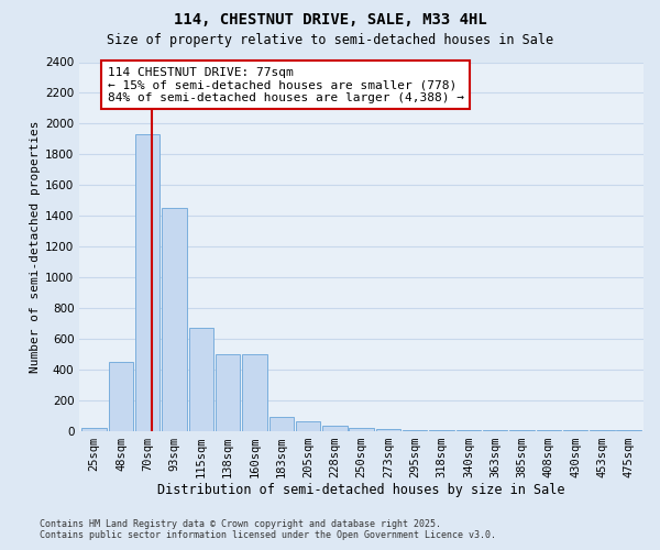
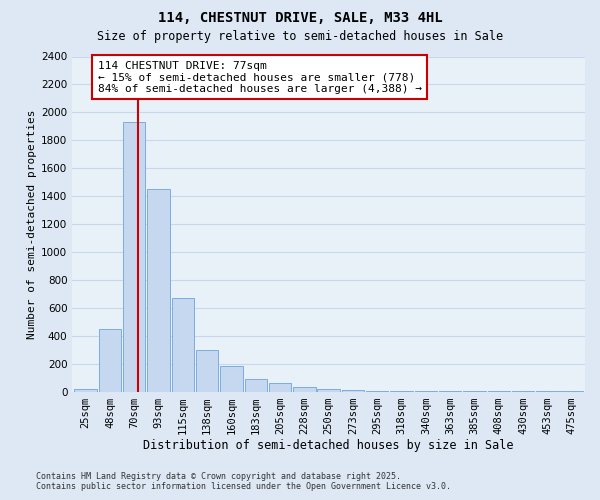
138sqm: 500 -> 300
160sqm: 500 -> 180
